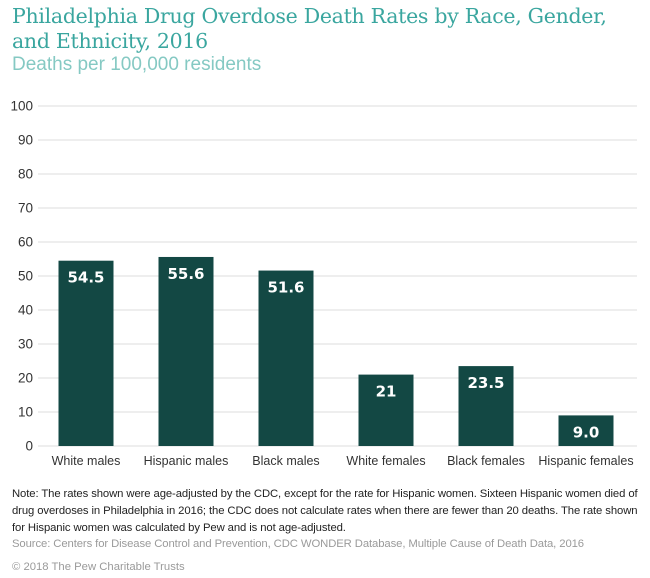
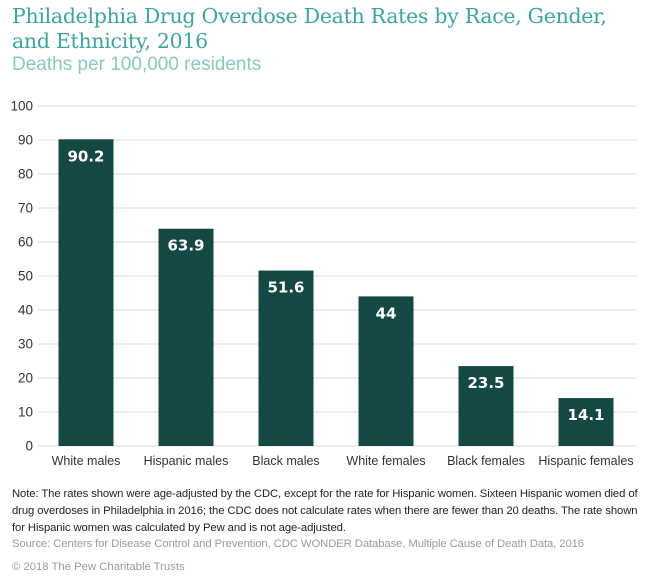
White males: 54.5 -> 90.2
Hispanic males: 55.6 -> 63.9
White females: 21 -> 44
Hispanic females: 9.0 -> 14.1
